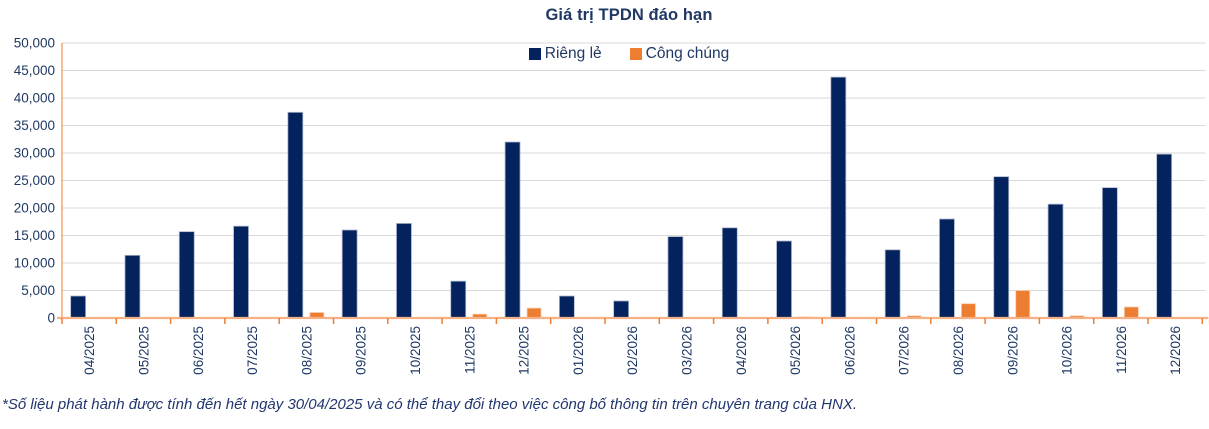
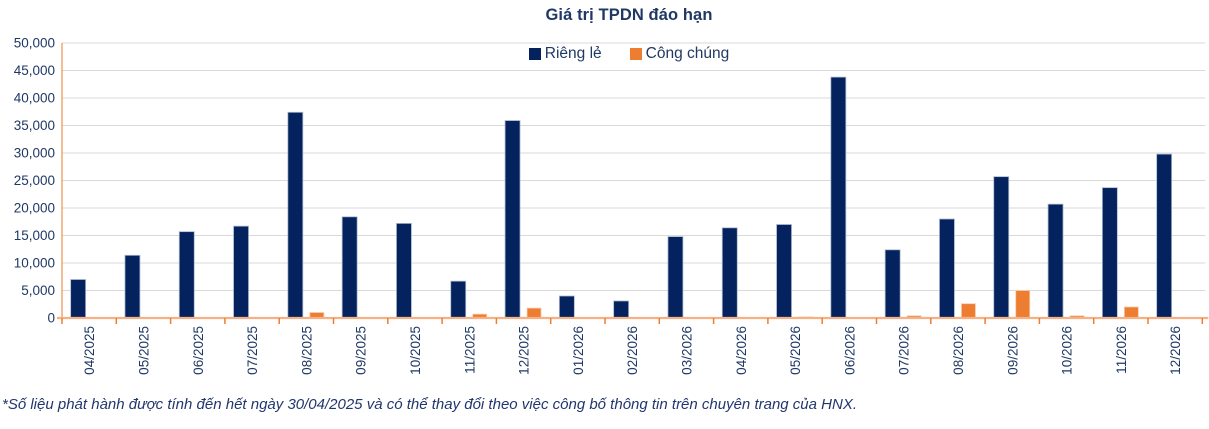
Riêng lẻ/04/2025: 4000 -> 7000
Riêng lẻ/09/2025: 16000 -> 18000
Riêng lẻ/12/2025: 32000 -> 36000
Riêng lẻ/05/2026: 14000 -> 17000
